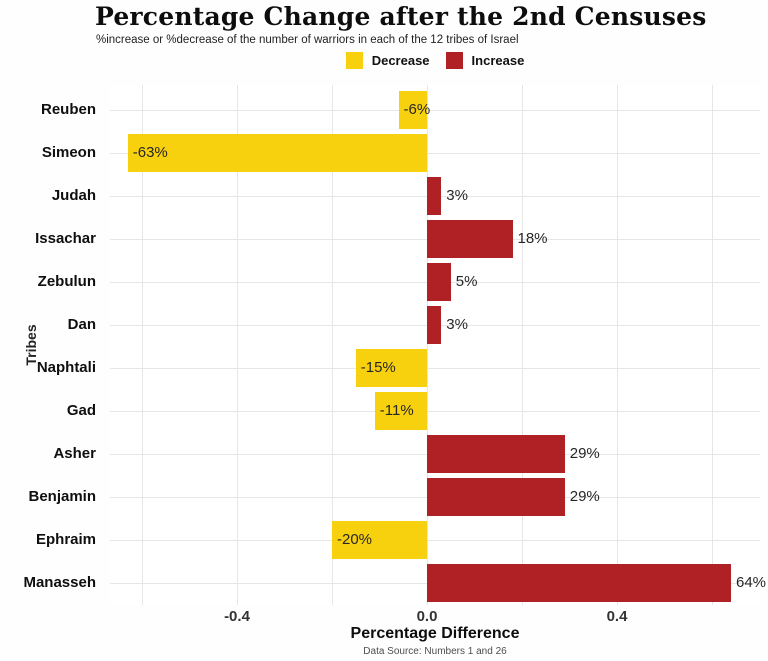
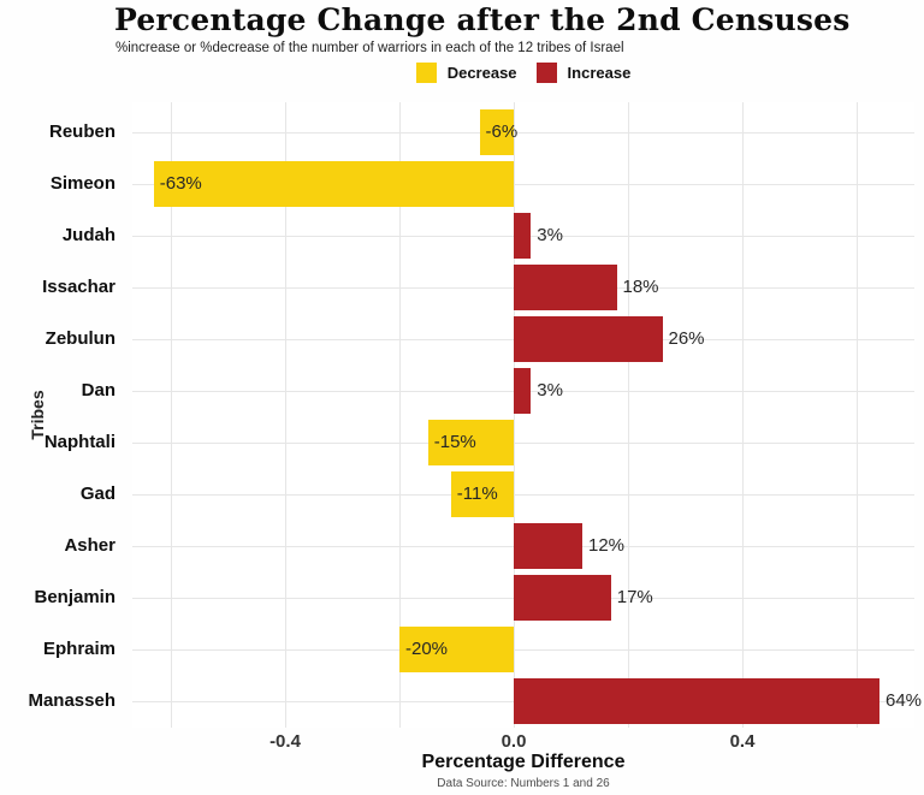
Zebulun: 5% -> 26%
Asher: 29% -> 12%
Benjamin: 29% -> 17%
